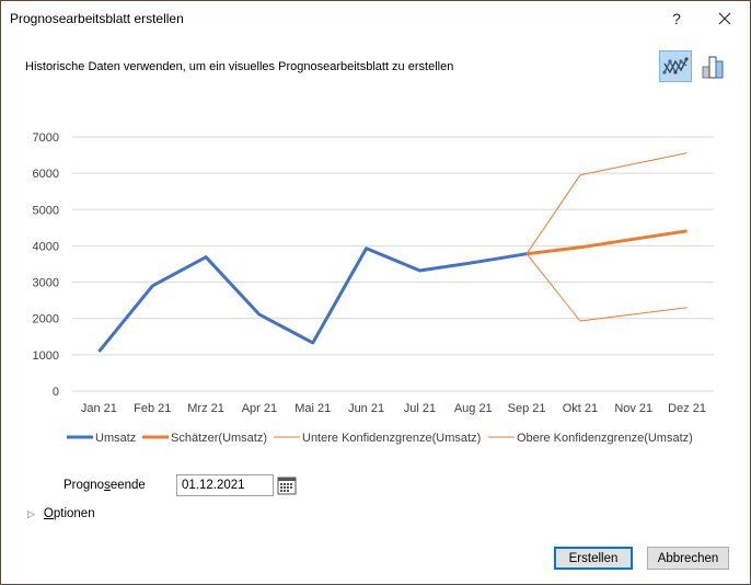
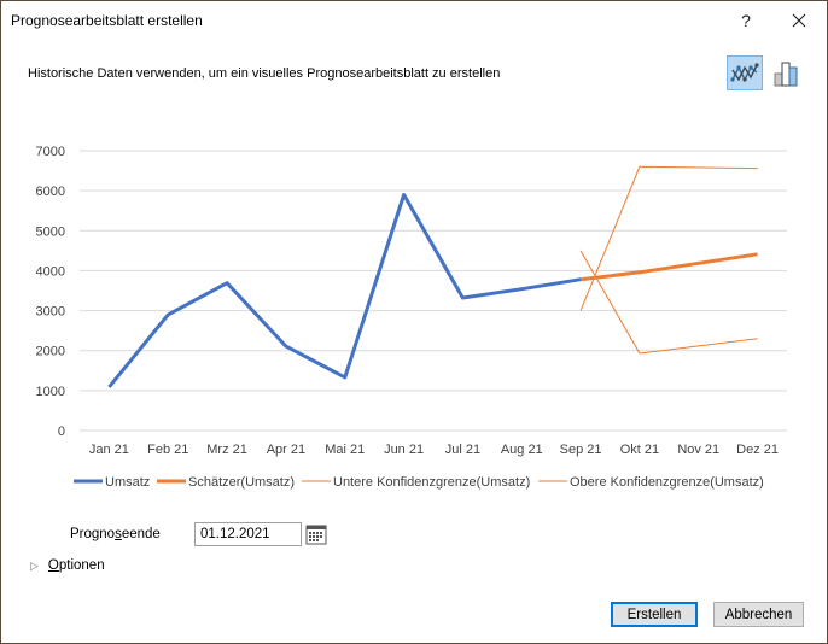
Umsatz/Jun 21: 3900 -> 5900
Untere Konfidenzgrenze(Umsatz)/Sep 21: 3800 -> 4500
Obere Konfidenzgrenze(Umsatz)/Sep 21: 3800 -> 3000
Obere Konfidenzgrenze(Umsatz)/Okt 21: 6000 -> 6600
